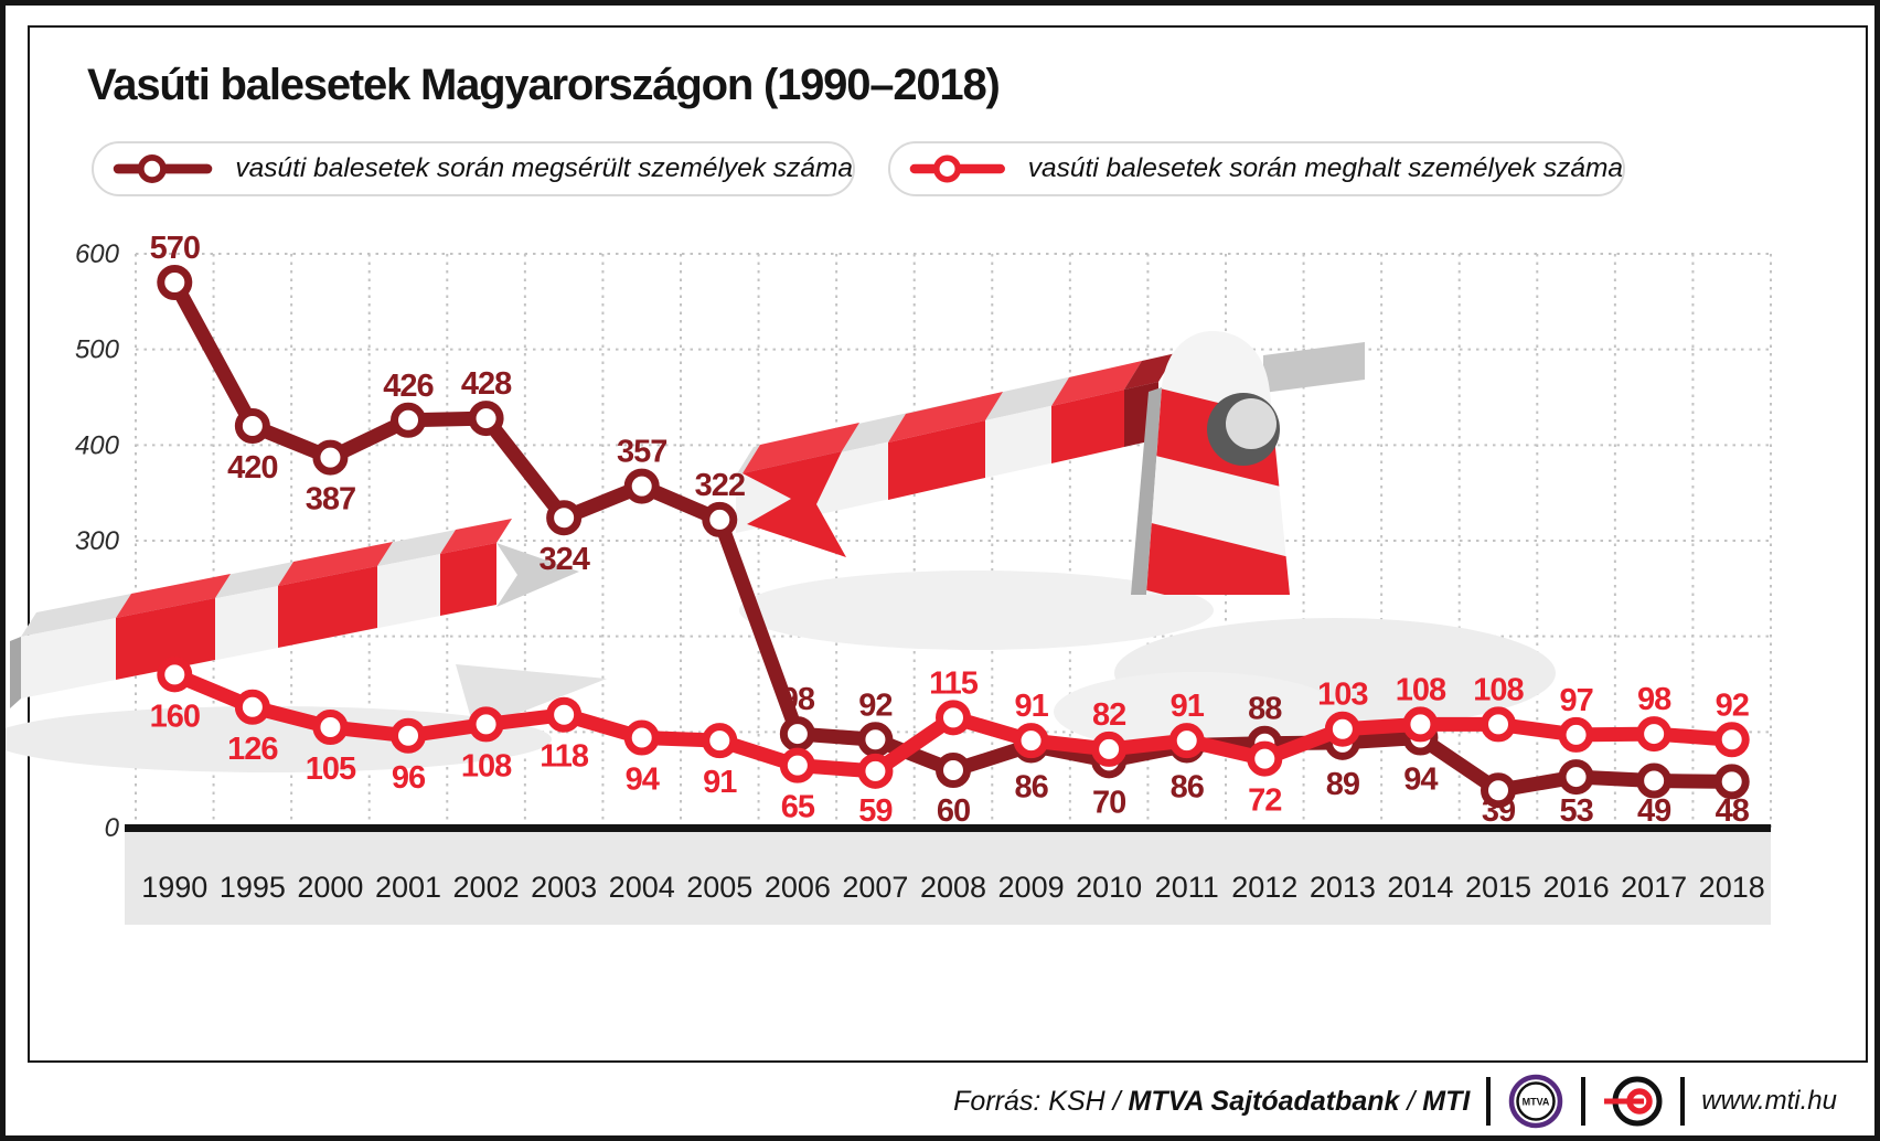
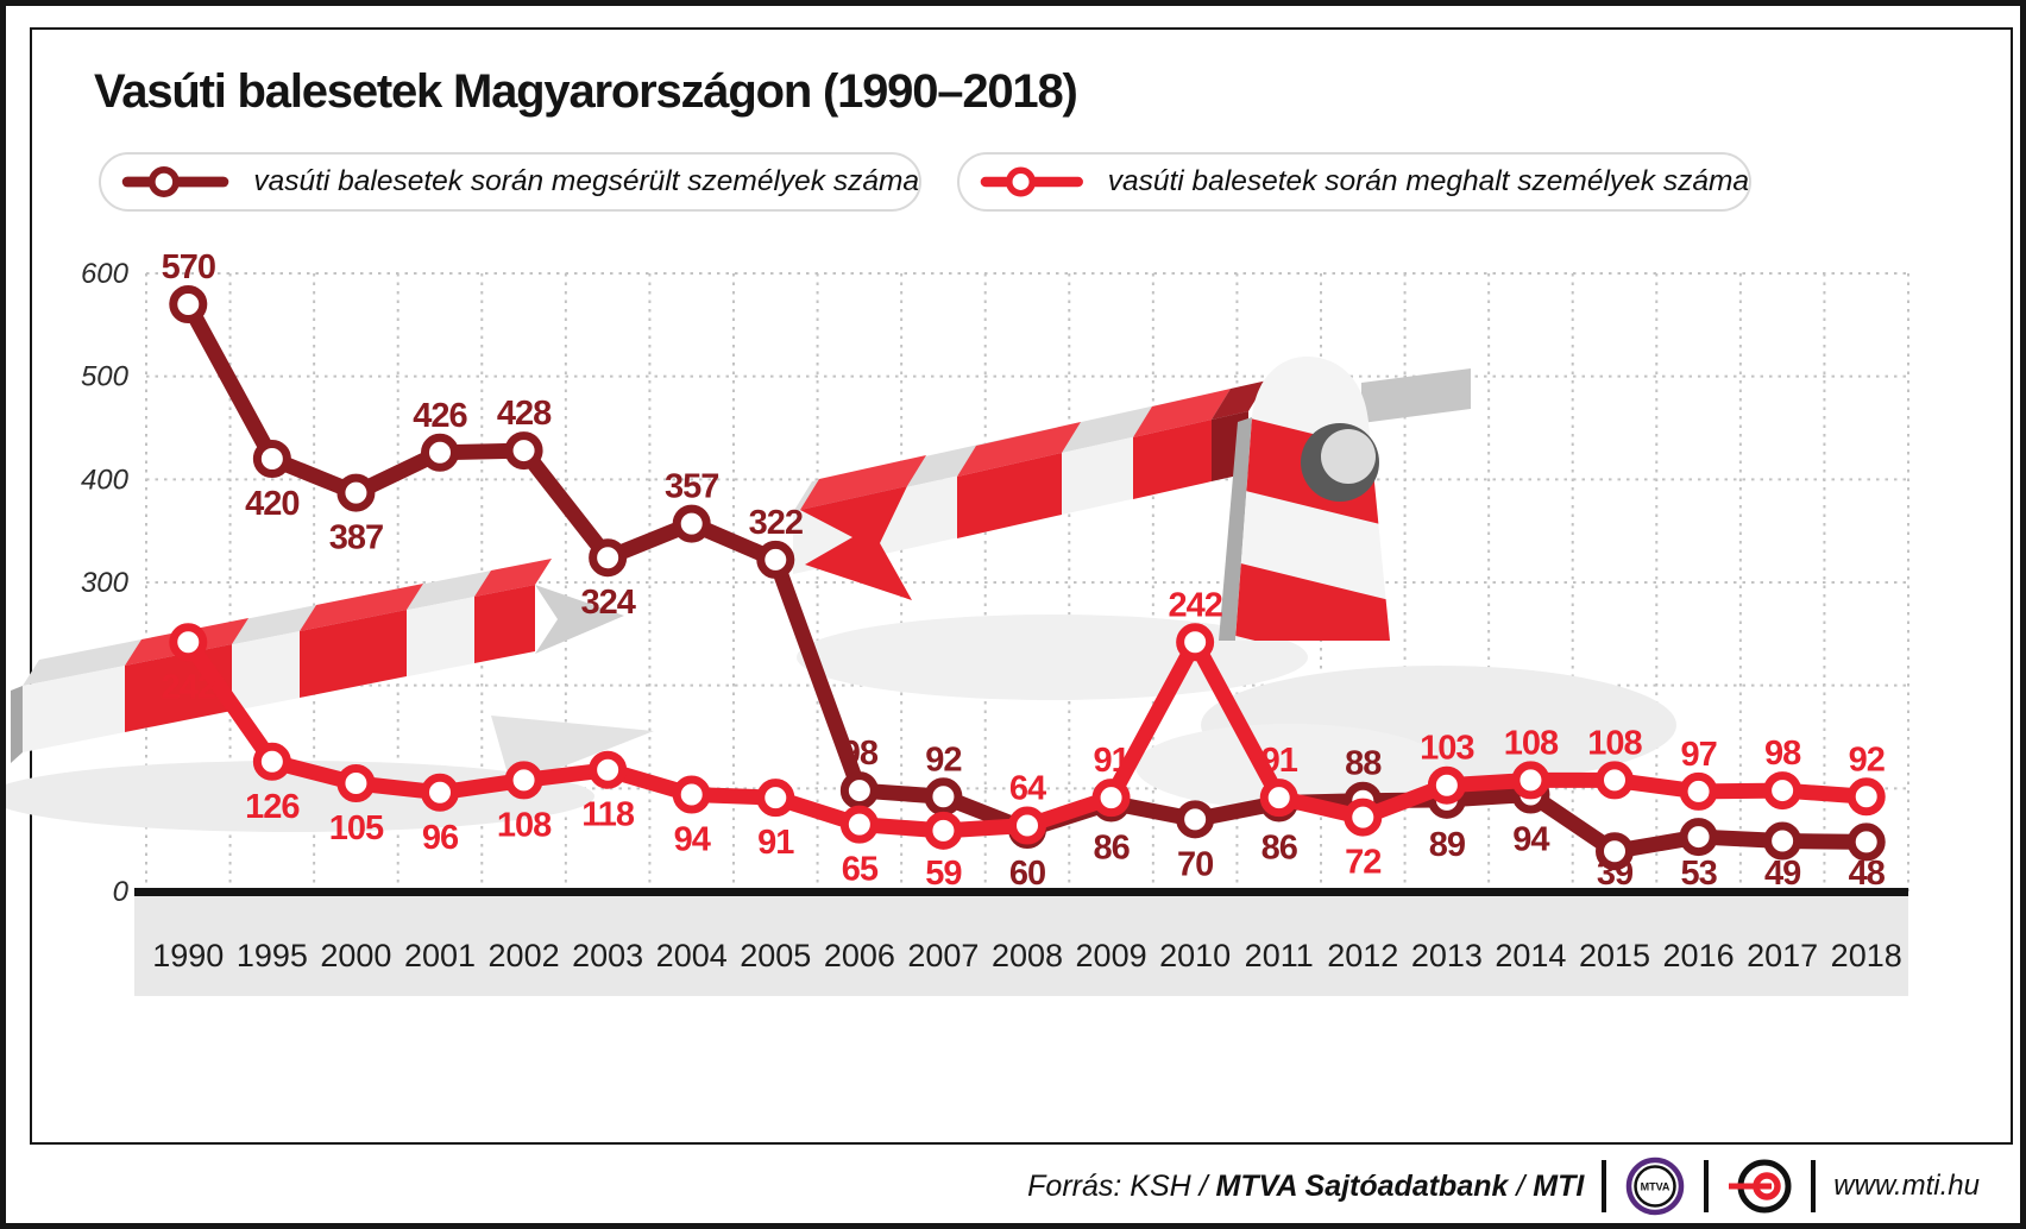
vasúti balesetek során meghalt személyek száma/1990: 160 -> 242
vasúti balesetek során meghalt személyek száma/2008: 115 -> 64
vasúti balesetek során meghalt személyek száma/2010: 82 -> 242
